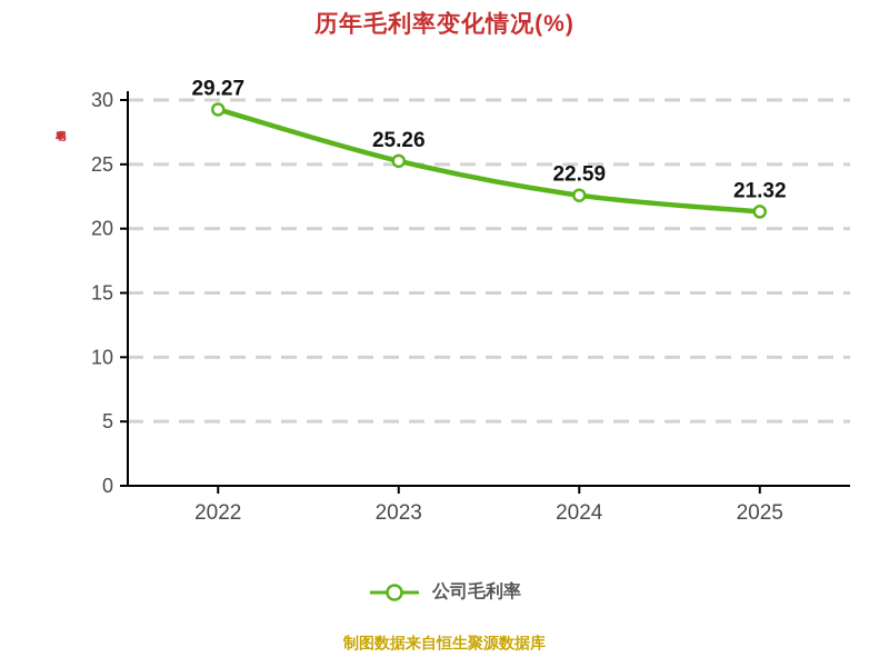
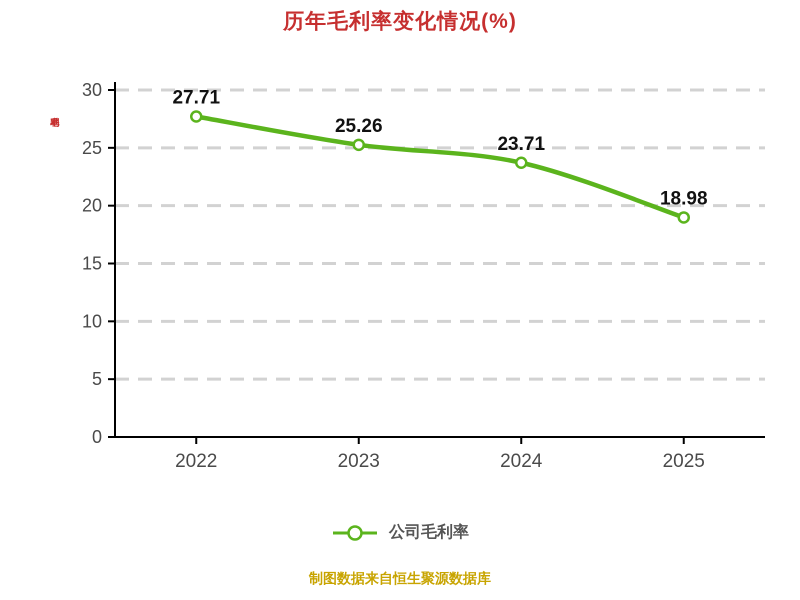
2022: 29.27 -> 27.71
2024: 22.59 -> 23.71
2025: 21.32 -> 18.98
